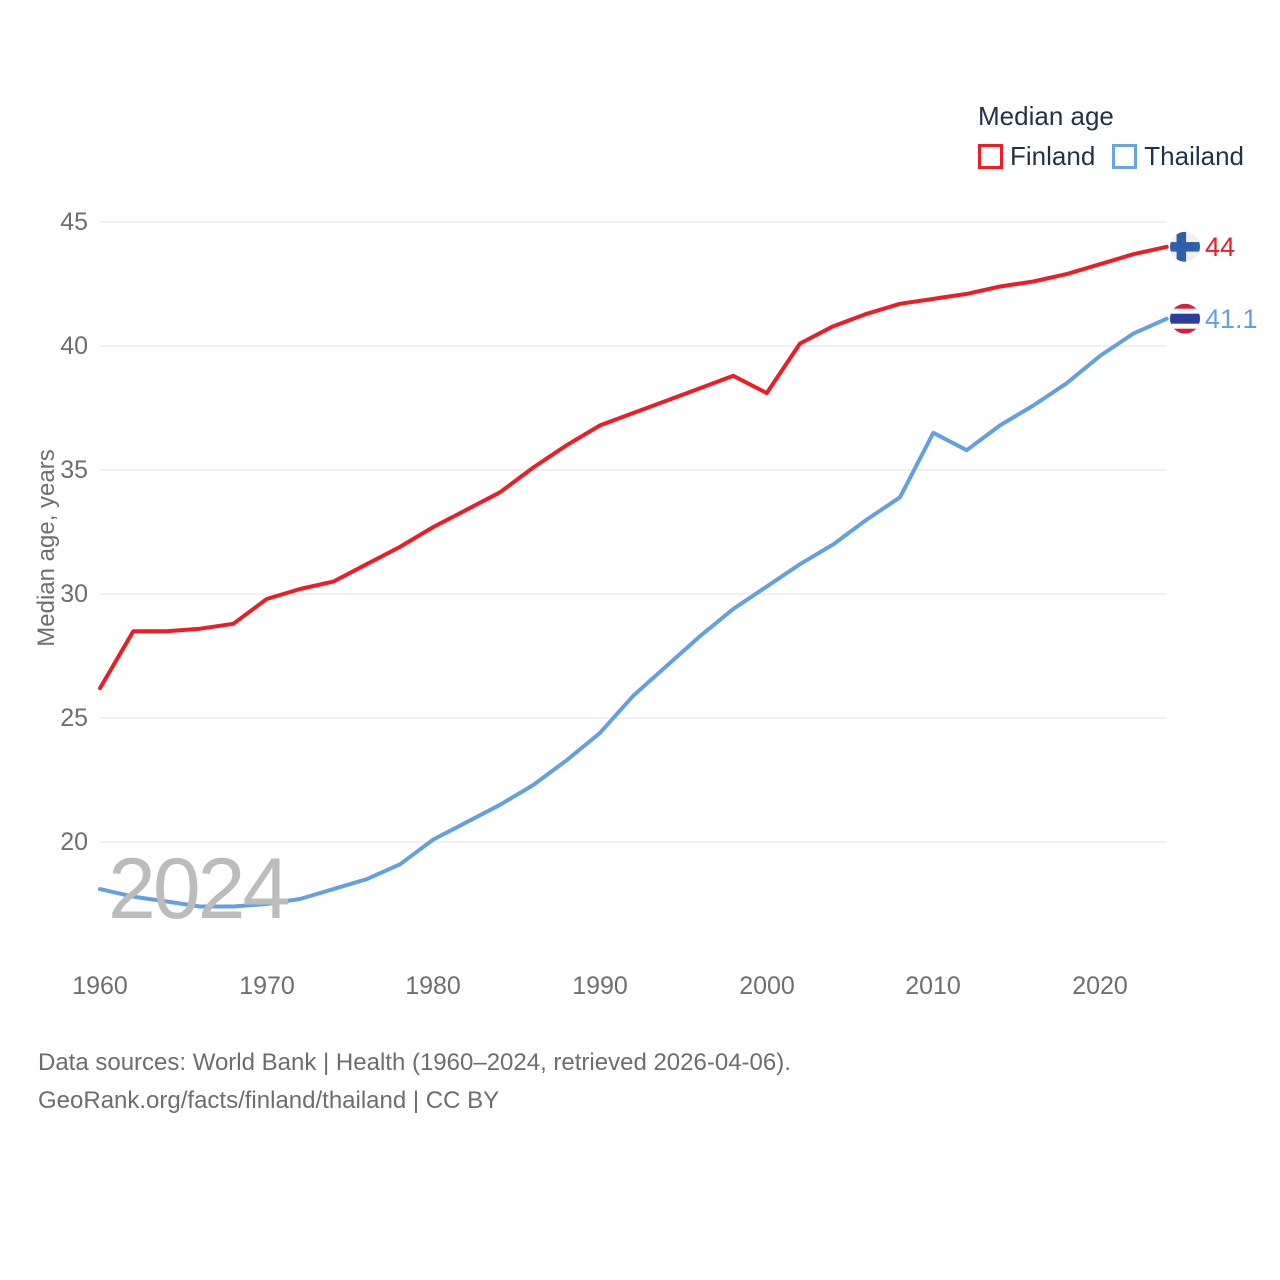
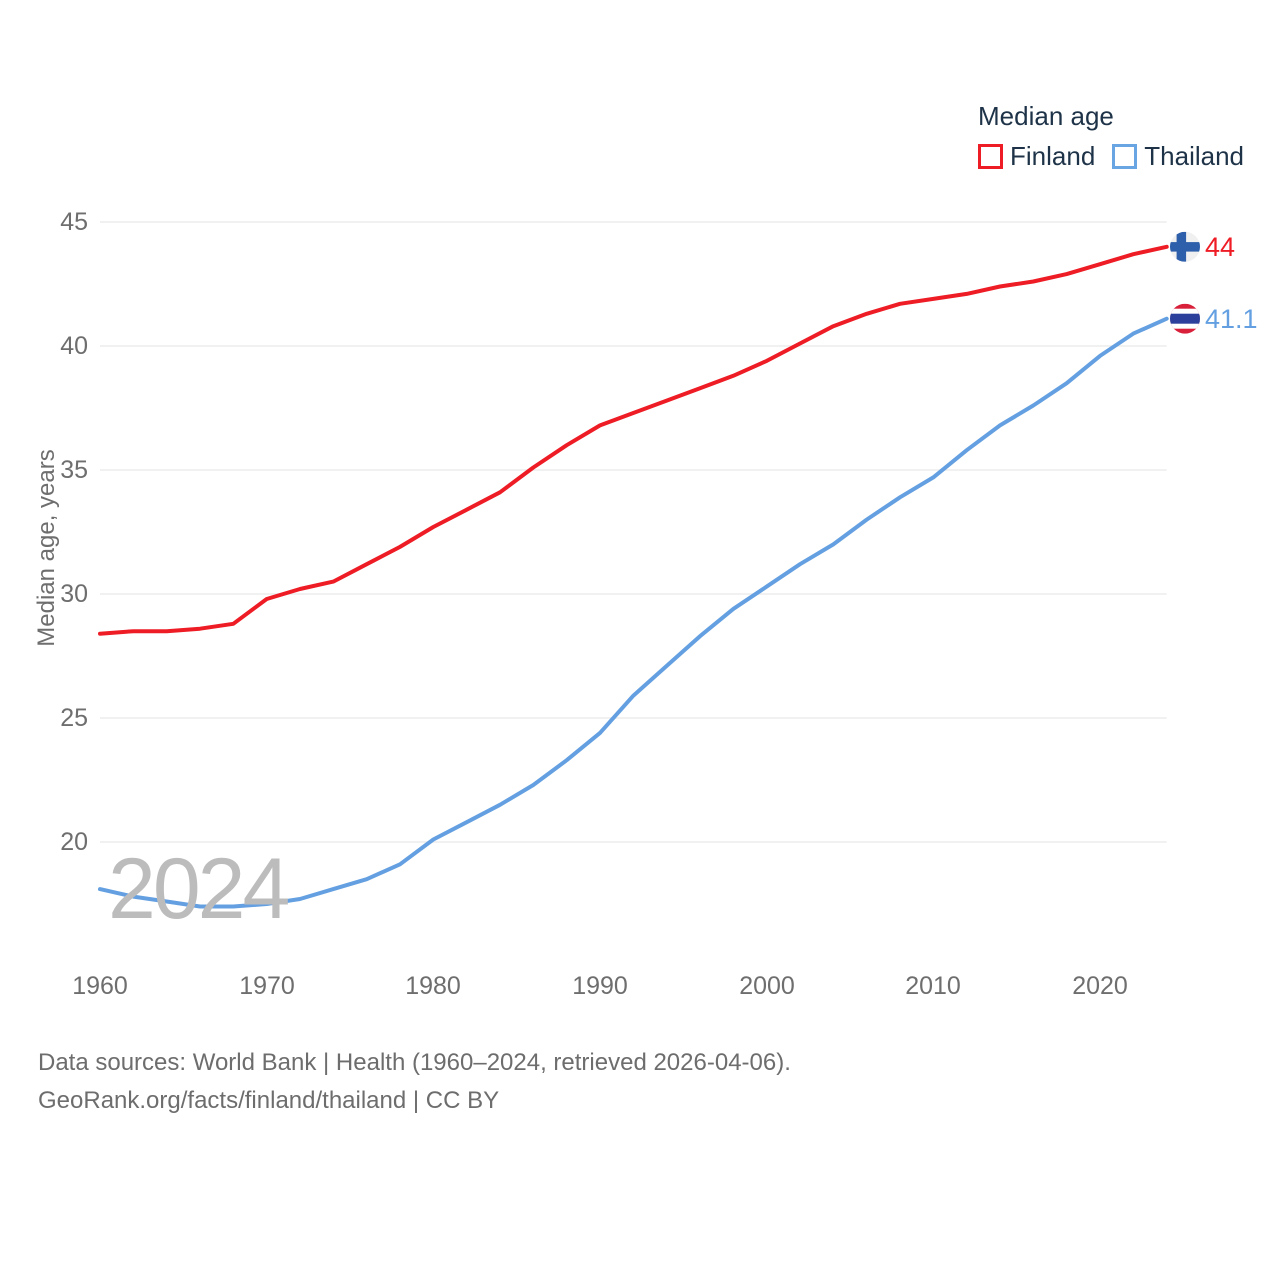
Finland/1960: 26.2 -> 28.4
Finland/2000: 38.1 -> 39.4
Thailand/2010: 36.5 -> 34.7
